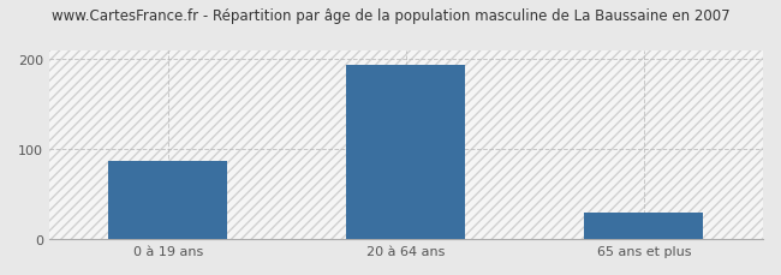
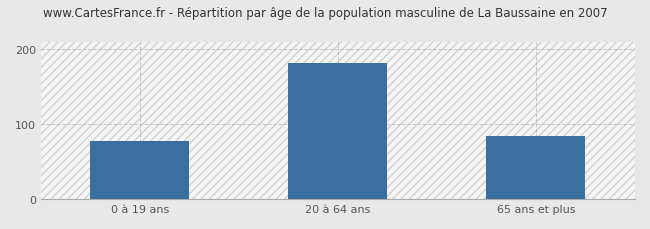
0 à 19 ans: 87 -> 78
20 à 64 ans: 193 -> 182
65 ans et plus: 30 -> 84
